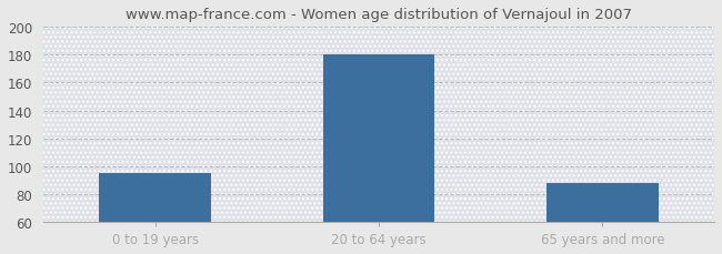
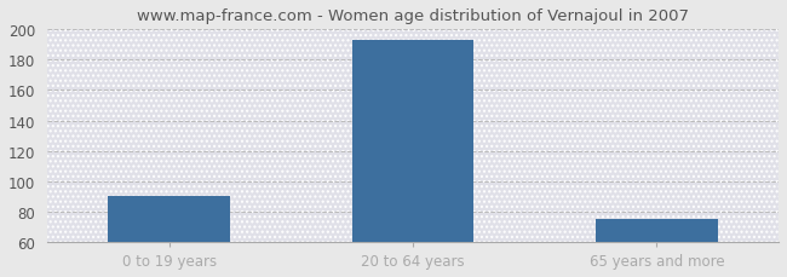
0 to 19 years: 95 -> 90
20 to 64 years: 180 -> 193
65 years and more: 88 -> 75
